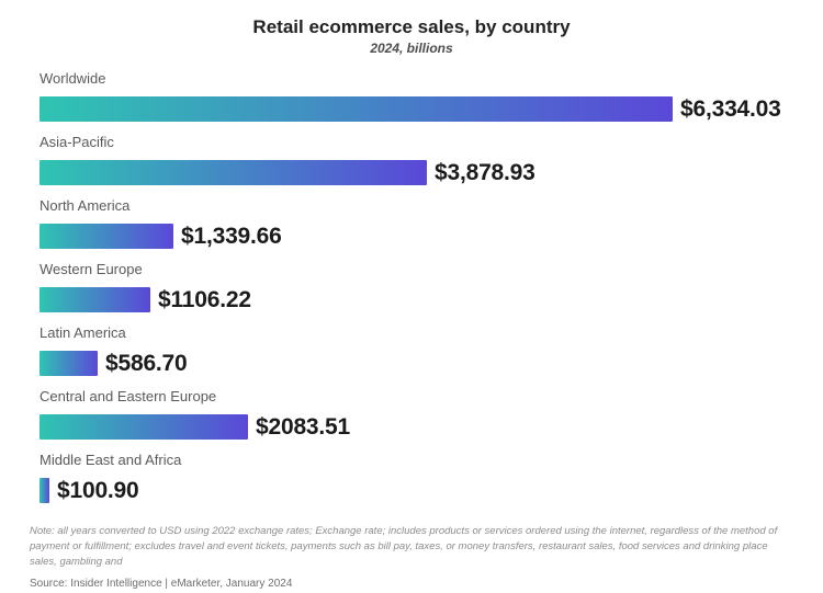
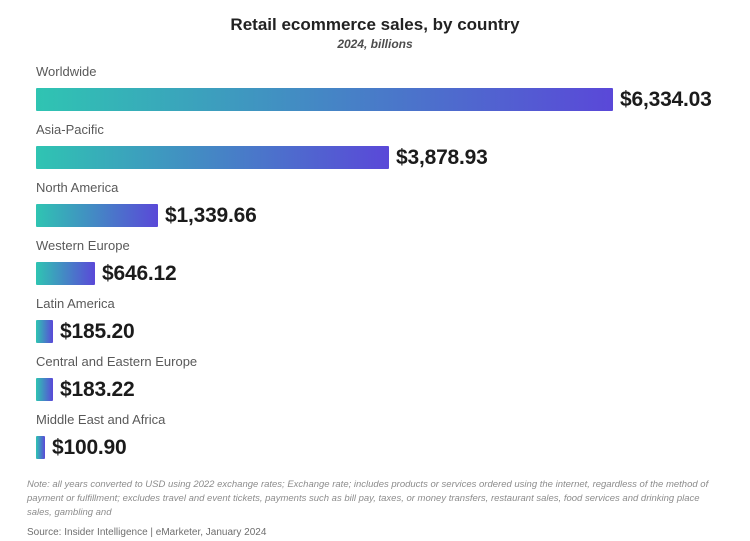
Western Europe: $1106.22 -> $646.12
Latin America: $586.70 -> $185.20
Central and Eastern Europe: $2083.51 -> $183.22
